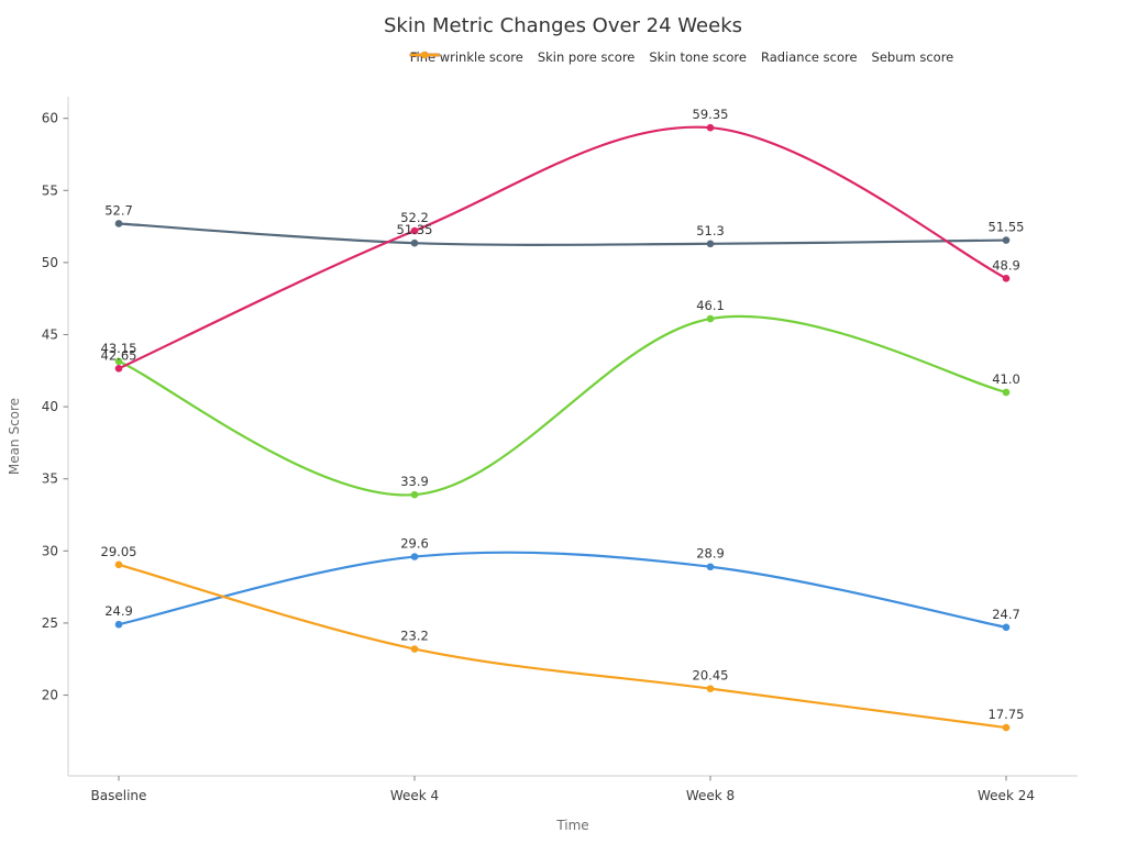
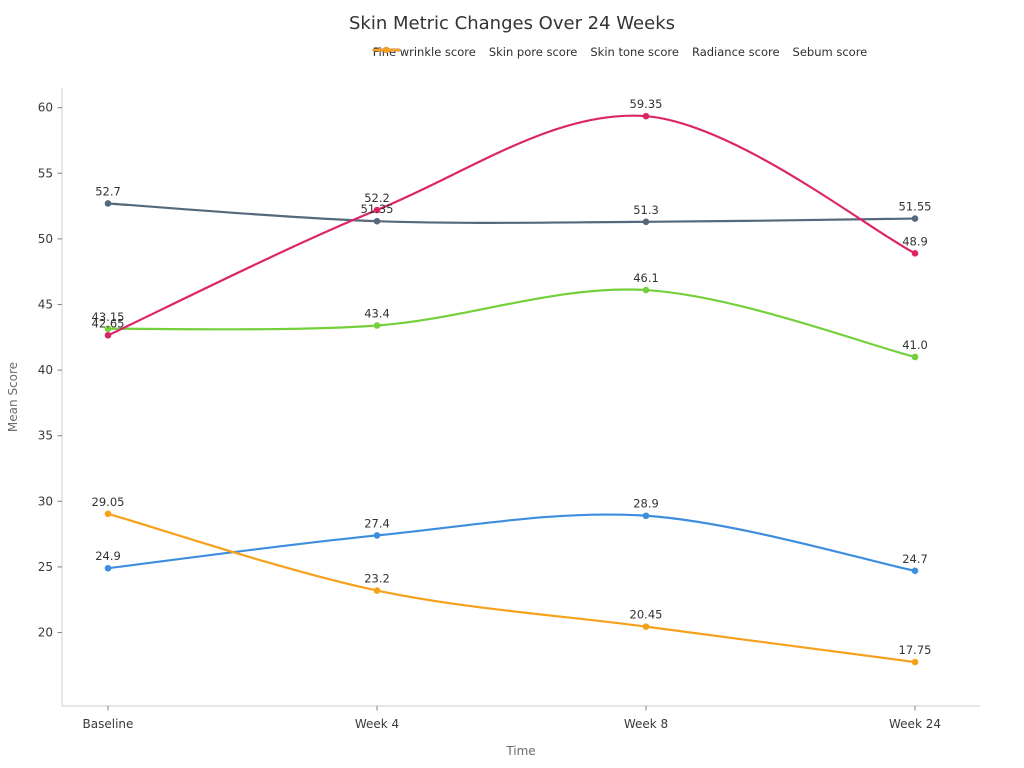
Fine wrinkle score/Week 4: 29.6 -> 27.4
Skin pore score/Week 4: 33.9 -> 43.4
